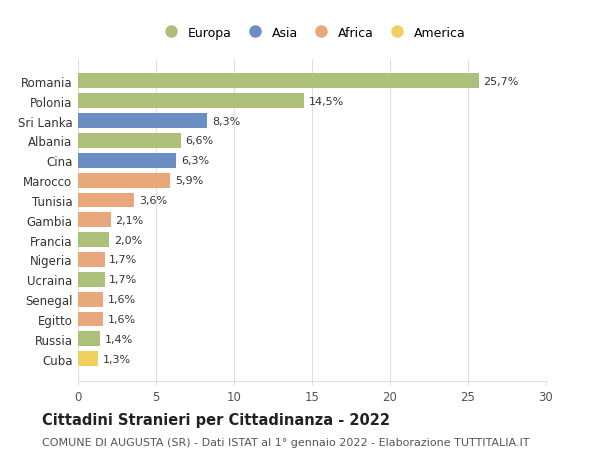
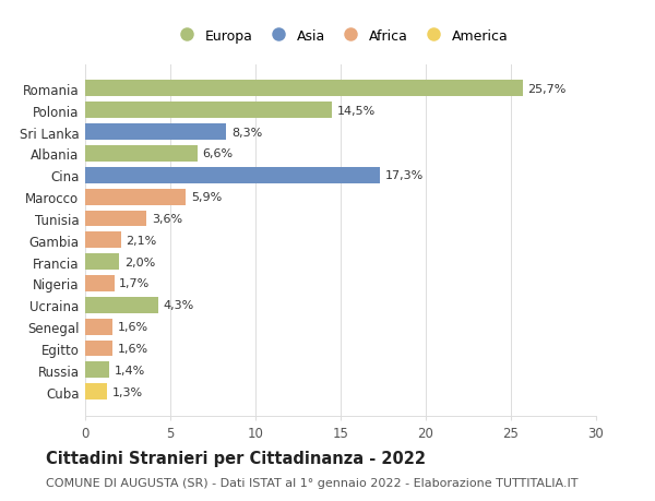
Cina: 6,3% -> 17,3%
Ucraina: 1,7% -> 4,3%
